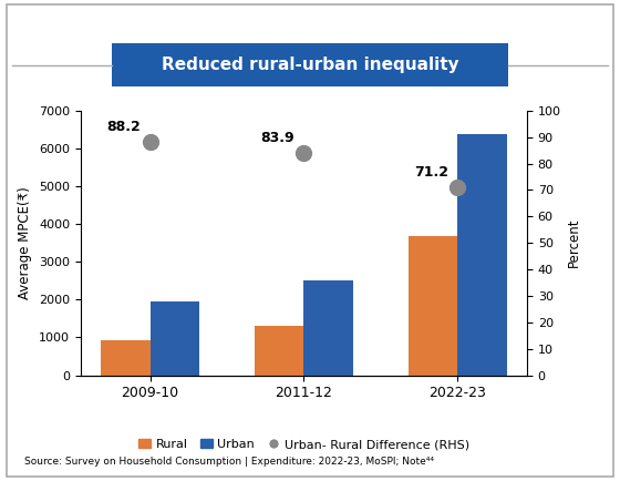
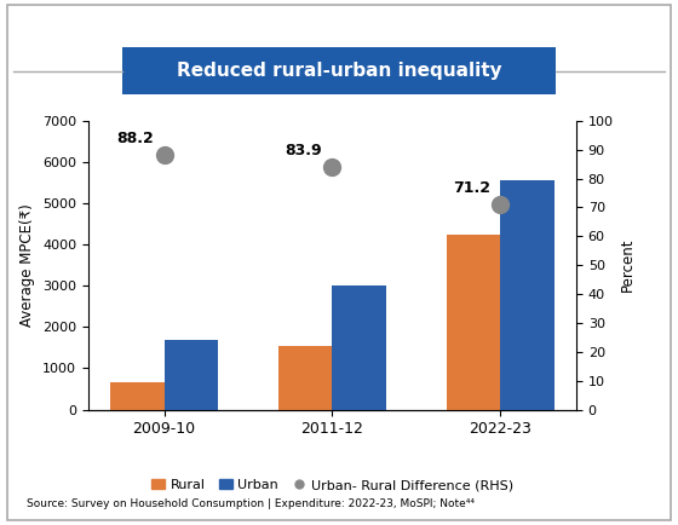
Rural/2009-10: 920 -> 650
Urban/2009-10: 1950 -> 1700
Rural/2011-12: 1300 -> 1550
Urban/2011-12: 2520 -> 3000
Rural/2022-23: 3680 -> 4250
Urban/2022-23: 6380 -> 5550
